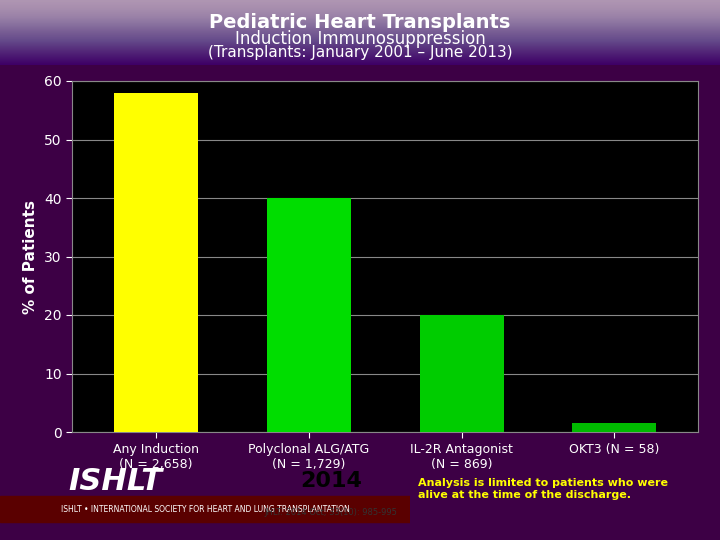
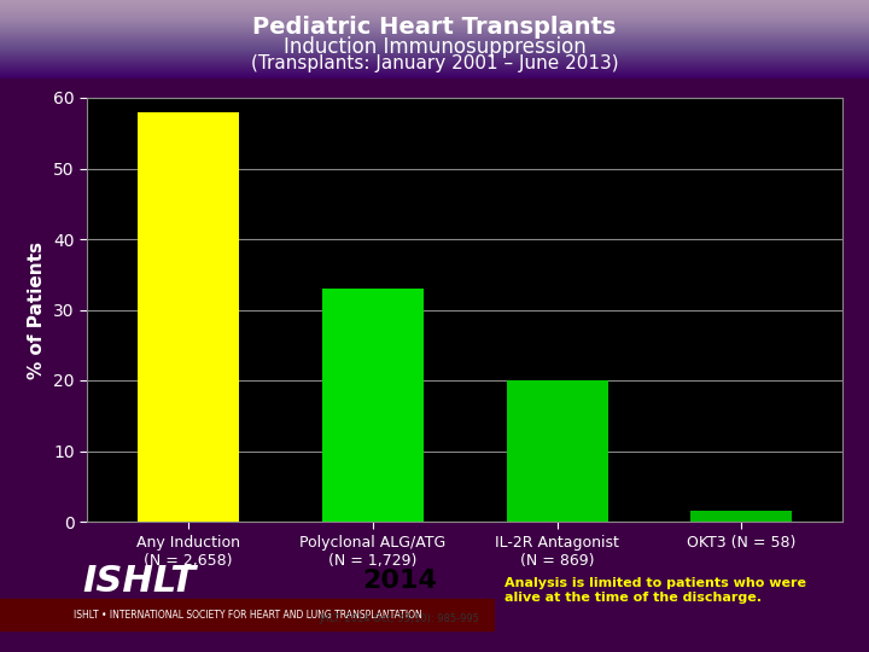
Polyclonal ALG/ATG (N = 1,729): 40.0 -> 33.0
